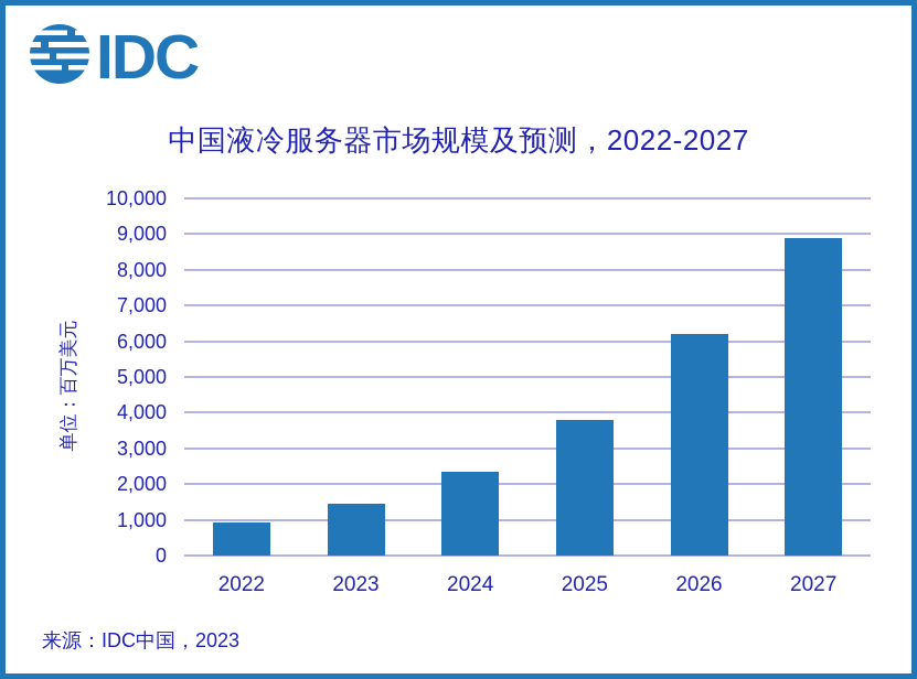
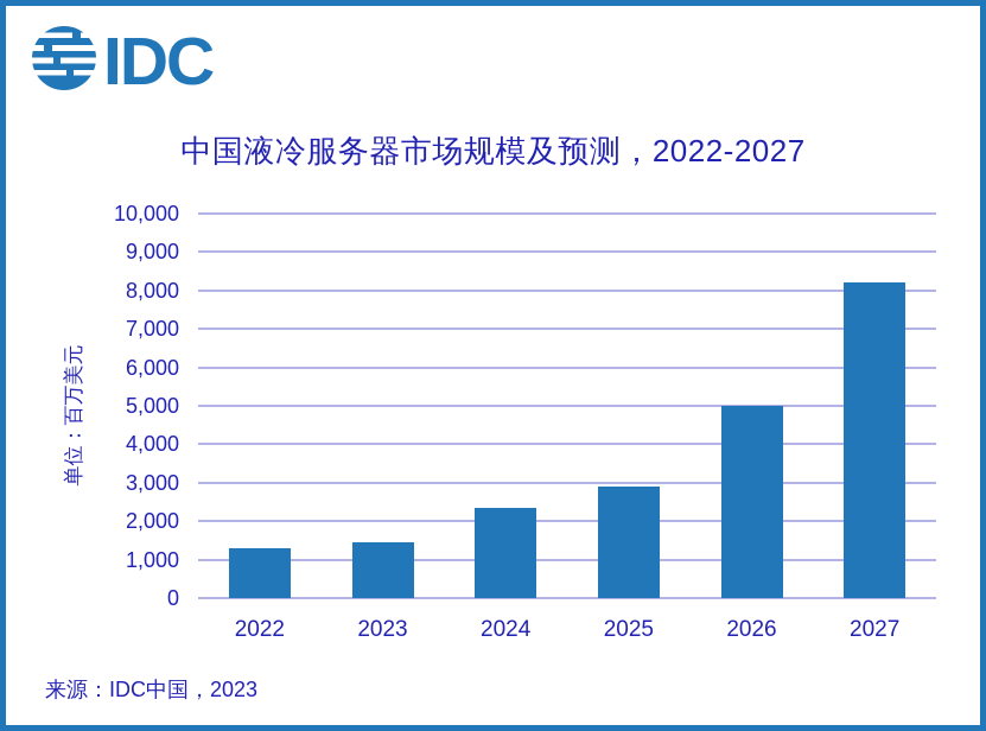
2022: 900 -> 1300
2025: 3800 -> 2900
2026: 6200 -> 5000
2027: 8900 -> 8200
